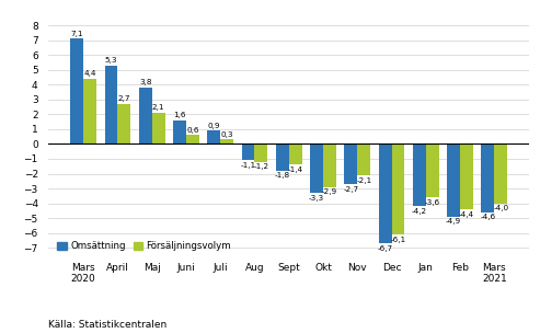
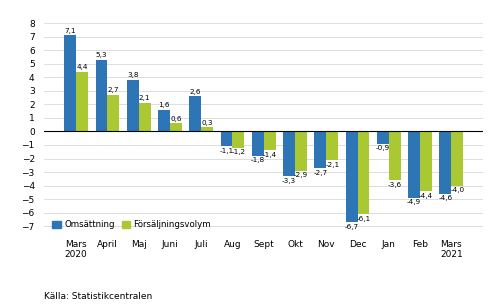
Omsättning/Juli: 0,9 -> 2,6
Omsättning/Jan: -4,2 -> -0,9
